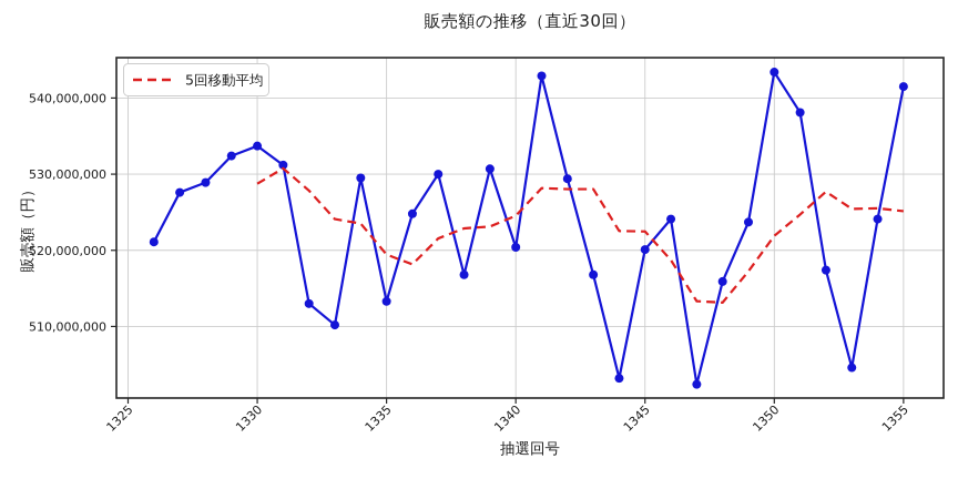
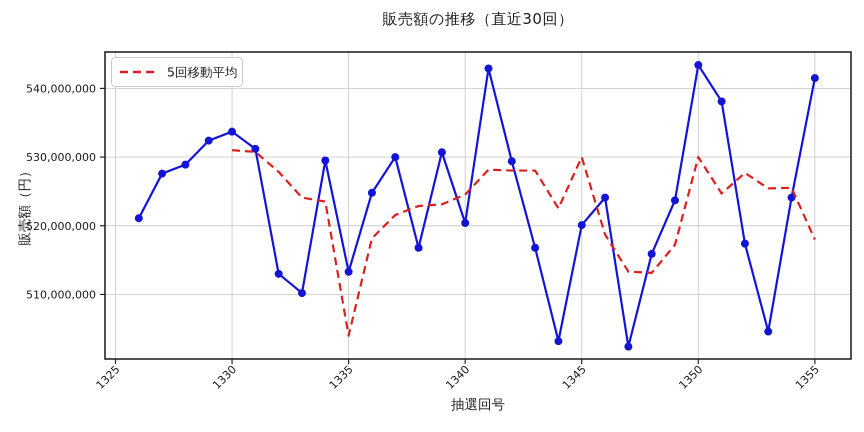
5回移動平均/1330: 529000000 -> 531000000
5回移動平均/1335: 519000000 -> 504000000
5回移動平均/1345: 522000000 -> 530000000
5回移動平均/1350: 522000000 -> 530000000
5回移動平均/1355: 525000000 -> 518000000
